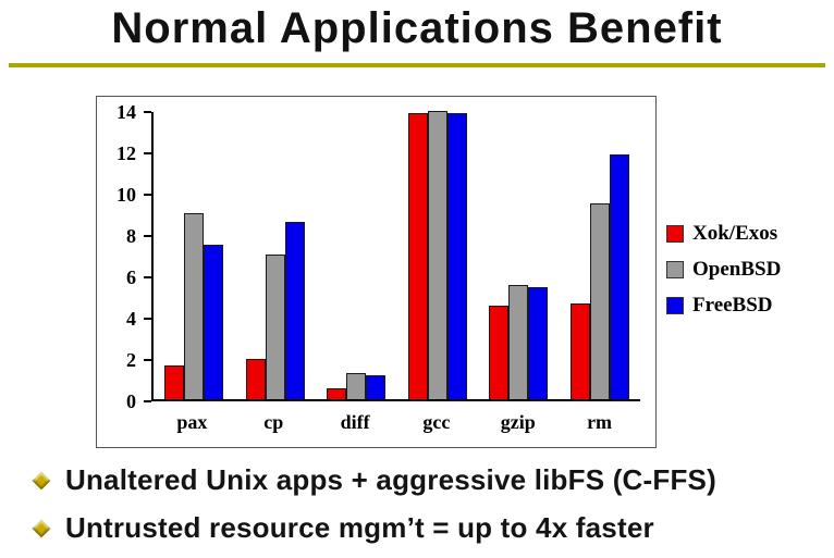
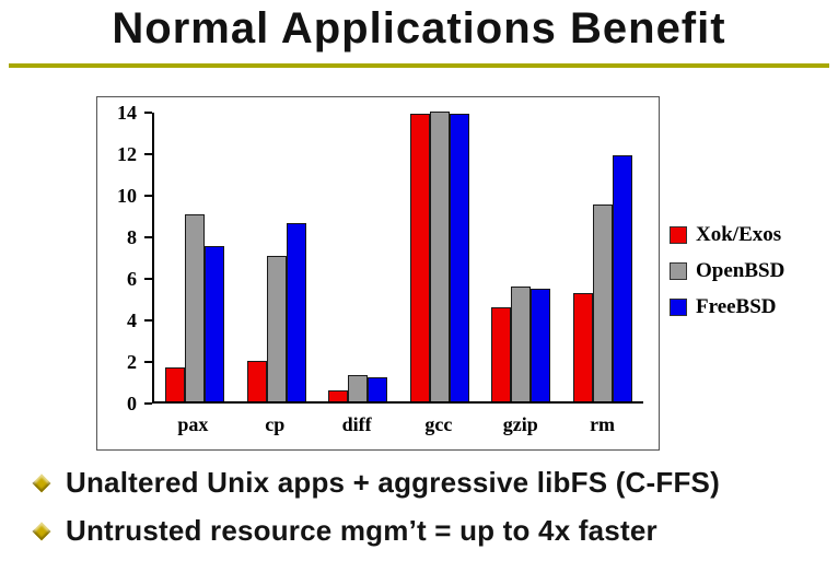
Xok/Exos/rm: 4.6 -> 5.2
